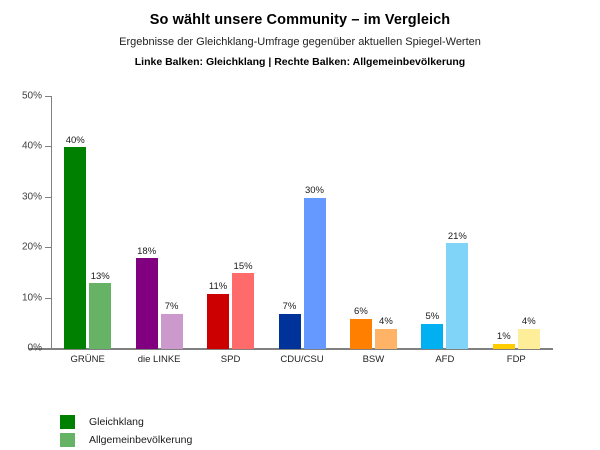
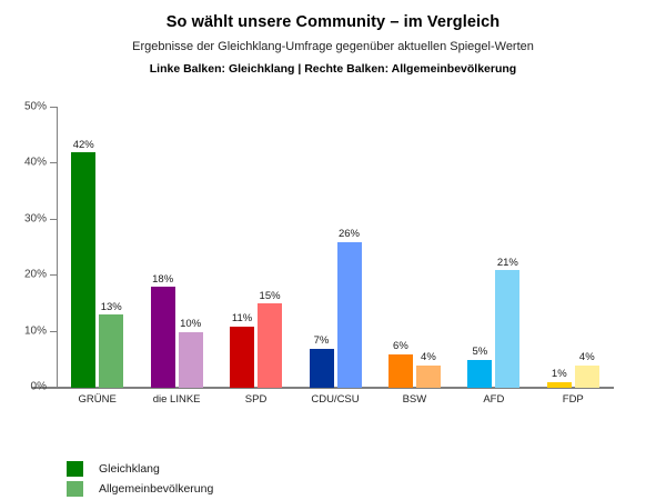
Gleichklang/GRÜNE: 40% -> 42%
Allgemeinbevölkerung/die LINKE: 7% -> 10%
Allgemeinbevölkerung/CDU/CSU: 30% -> 26%
